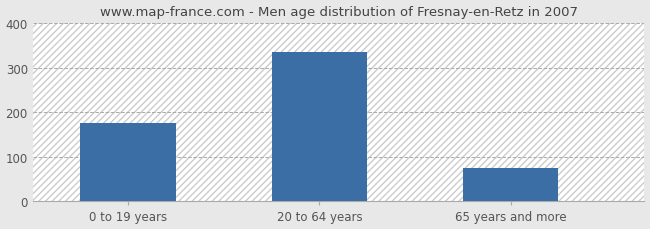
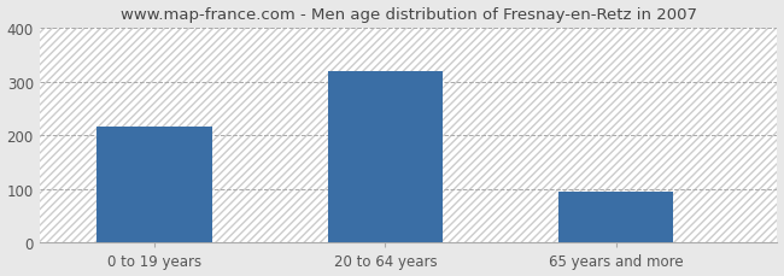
0 to 19 years: 175 -> 215
20 to 64 years: 335 -> 320
65 years and more: 75 -> 95
